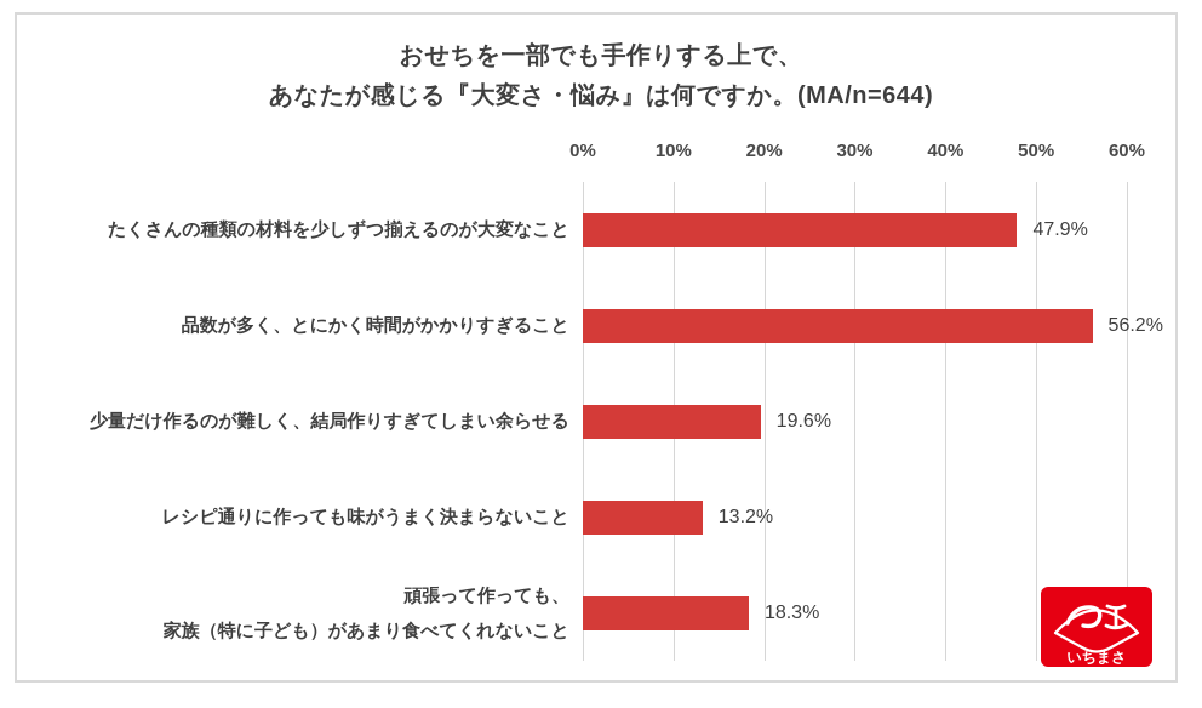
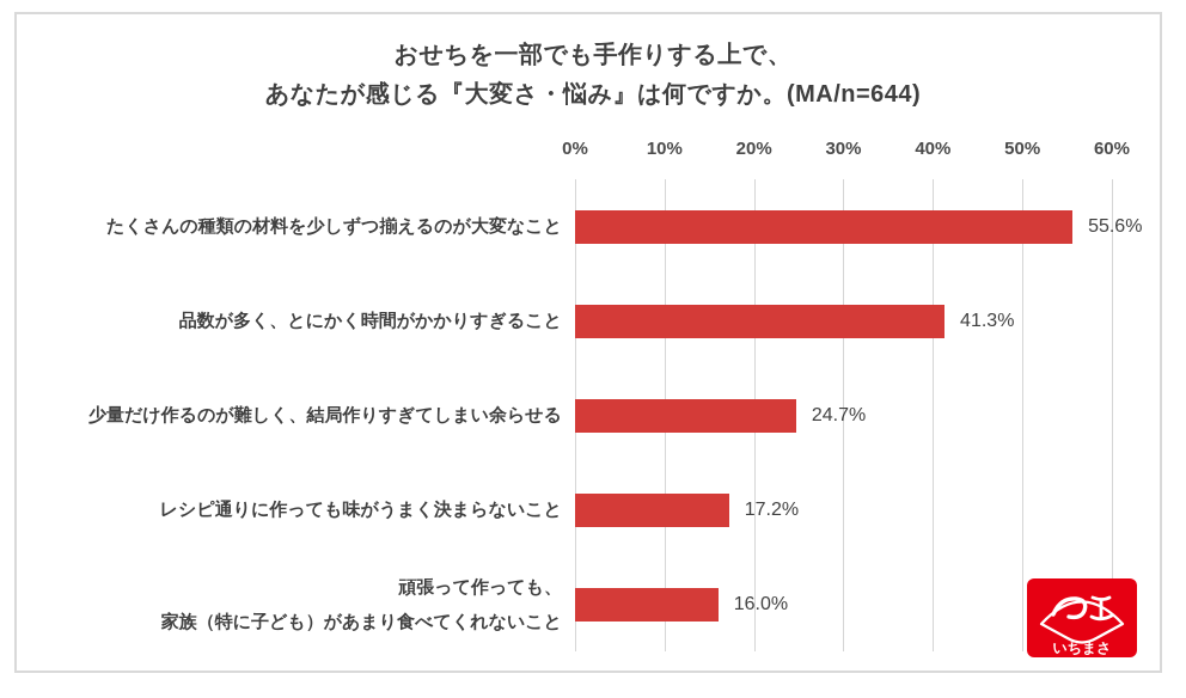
たくさんの種類の材料を少しずつ揃えるのが大変なこと: 47.9% -> 55.6%
品数が多く、とにかく時間がかかりすぎること: 56.2% -> 41.3%
少量だけ作るのが難しく、結局作りすぎてしまい余らせる: 19.6% -> 24.7%
レシピ通りに作っても味がうまく決まらないこと: 13.2% -> 17.2%
頑張って作っても、 家族（特に子ども）があまり食べてくれないこと: 18.3% -> 16.0%
